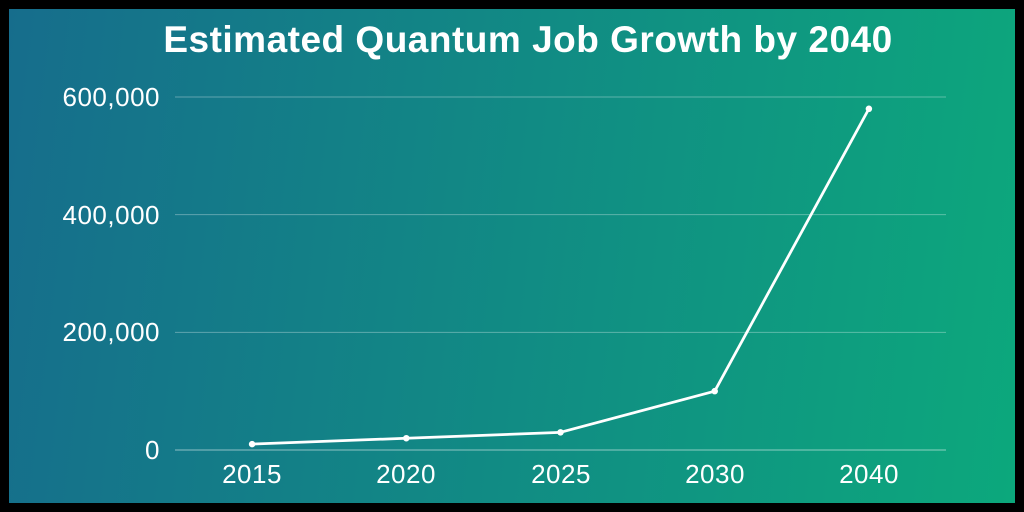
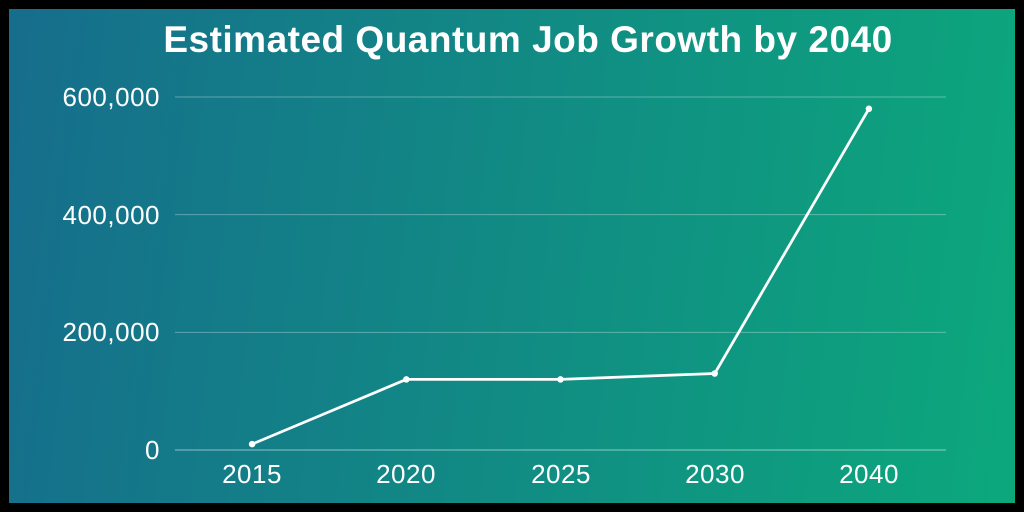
2020: 20000 -> 120000
2025: 30000 -> 120000
2030: 100000 -> 130000
